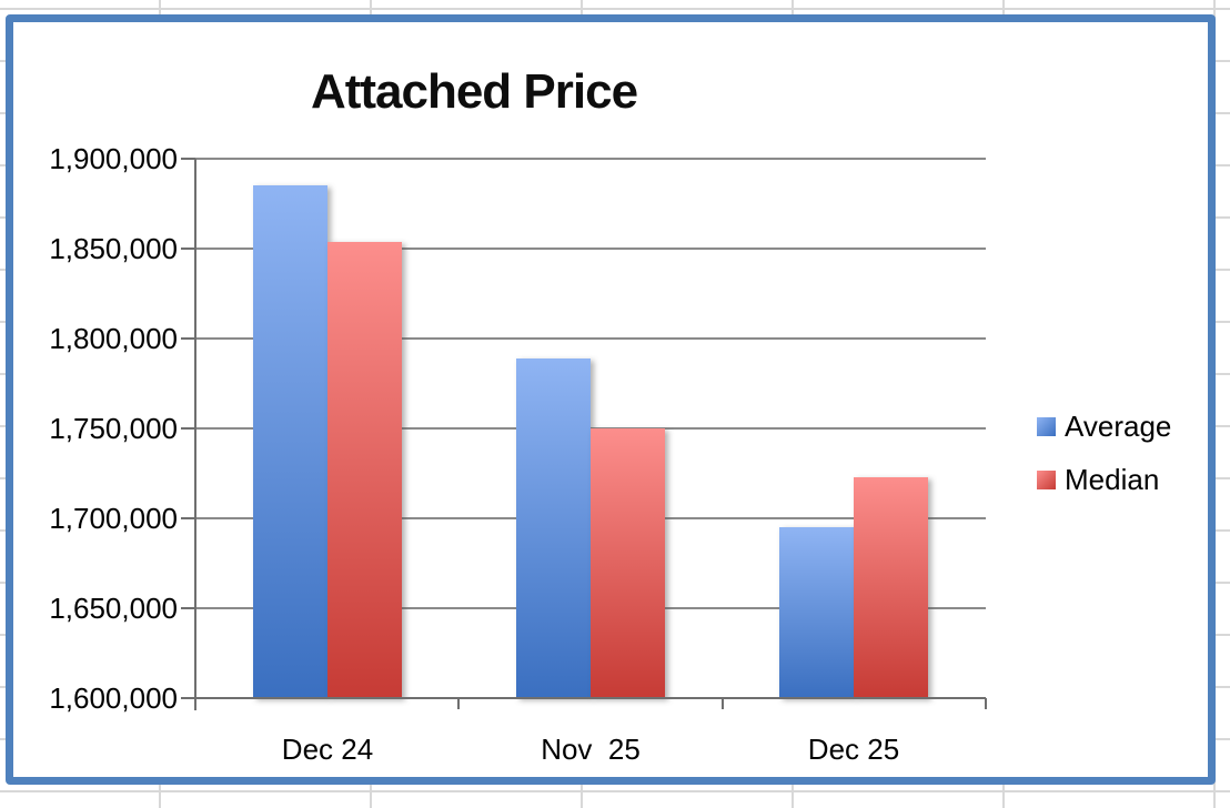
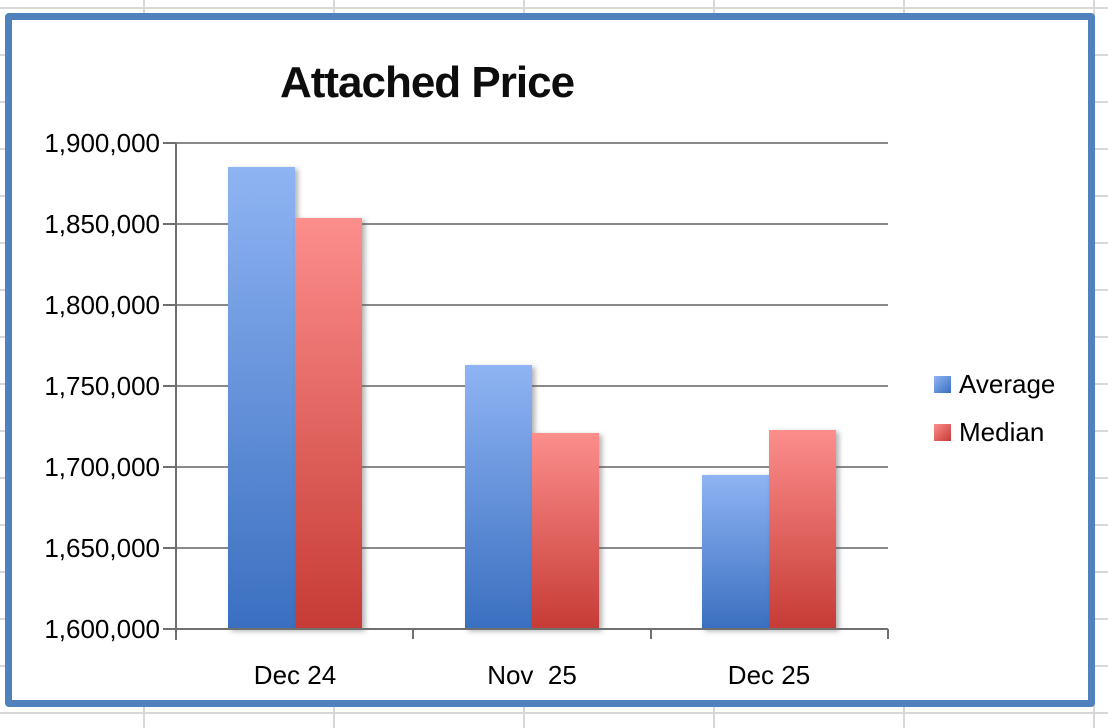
Average/Nov 25: 1789000 -> 1763000
Median/Nov 25: 1750000 -> 1721000
